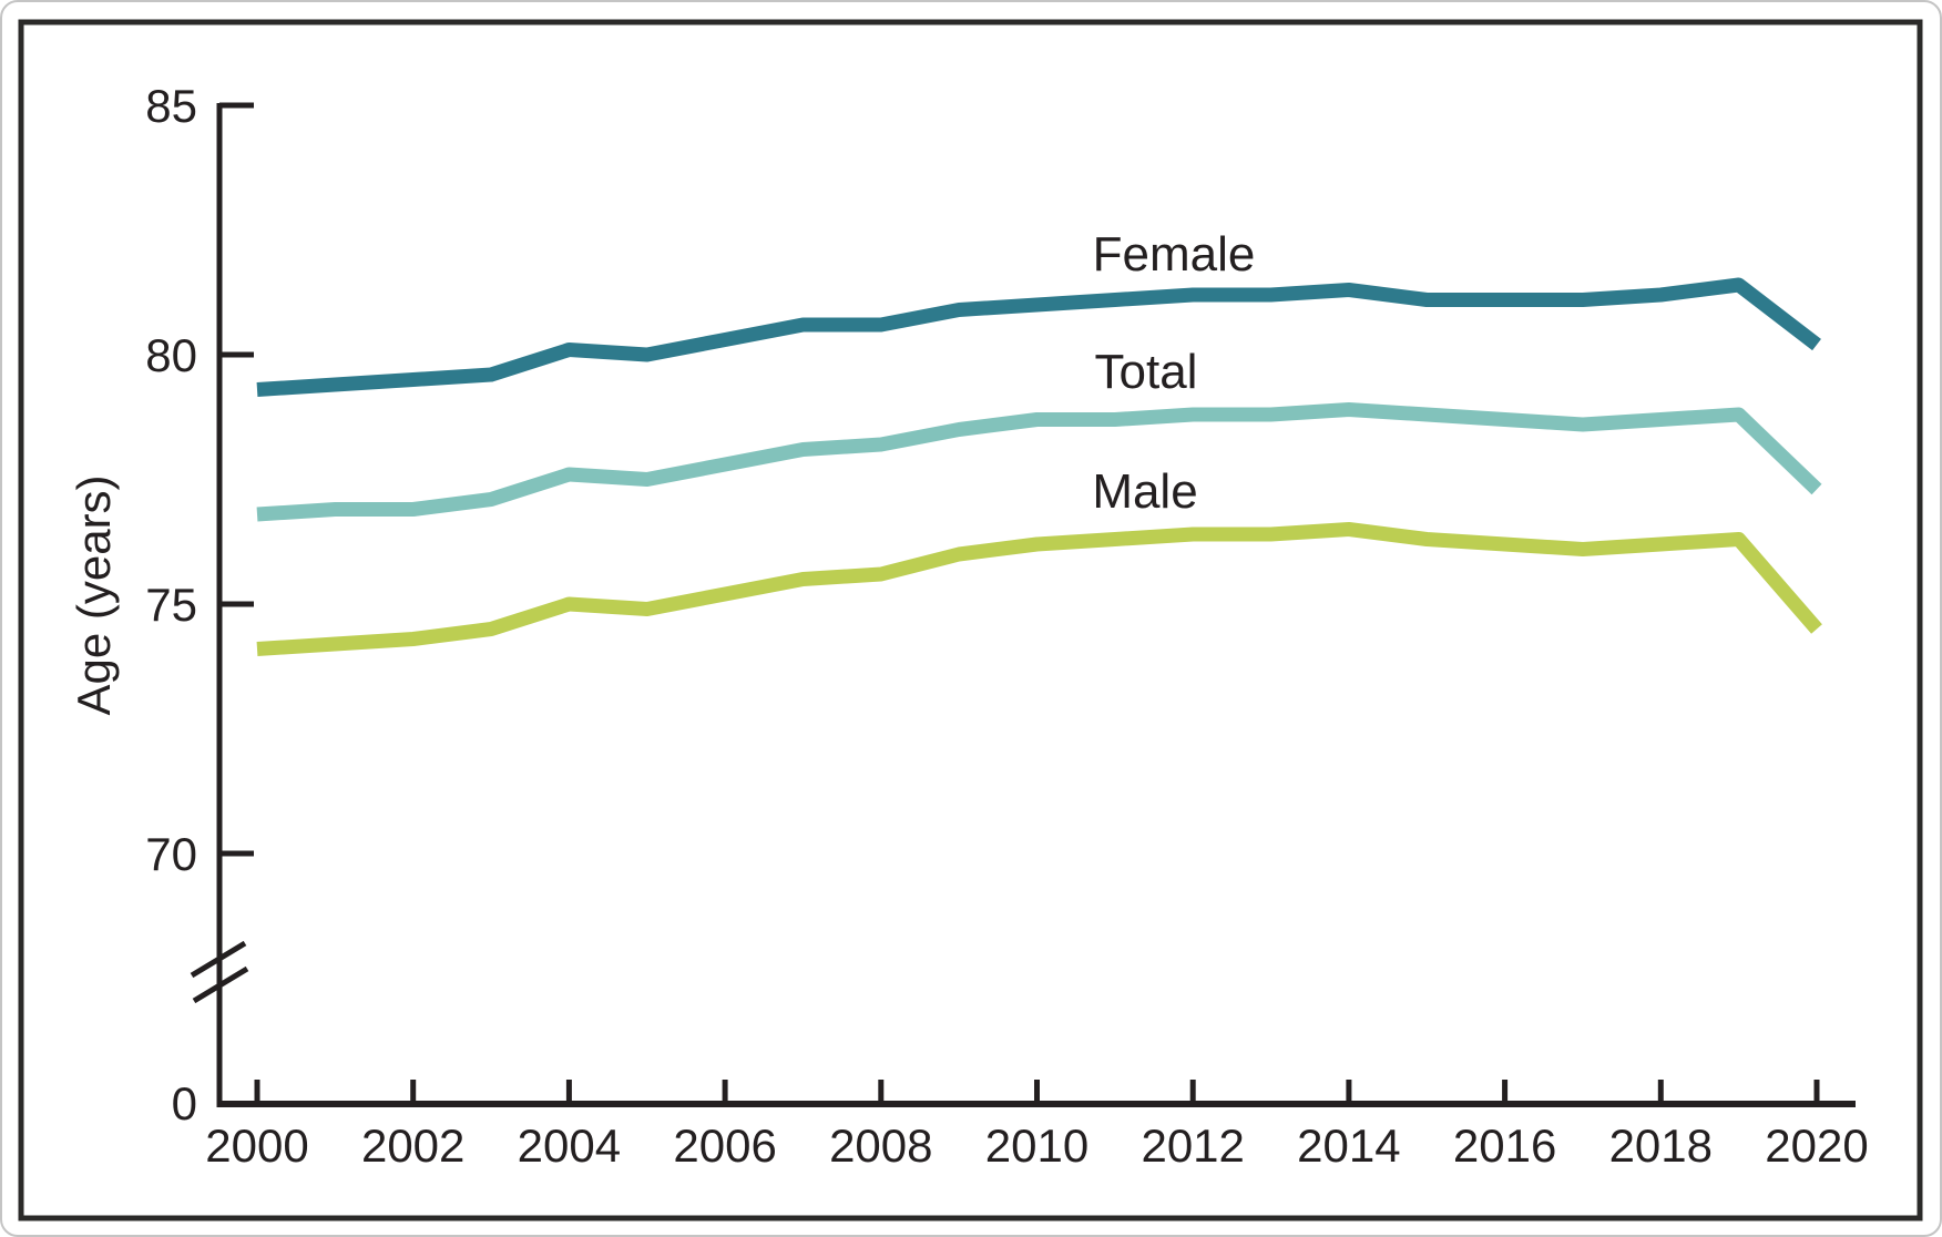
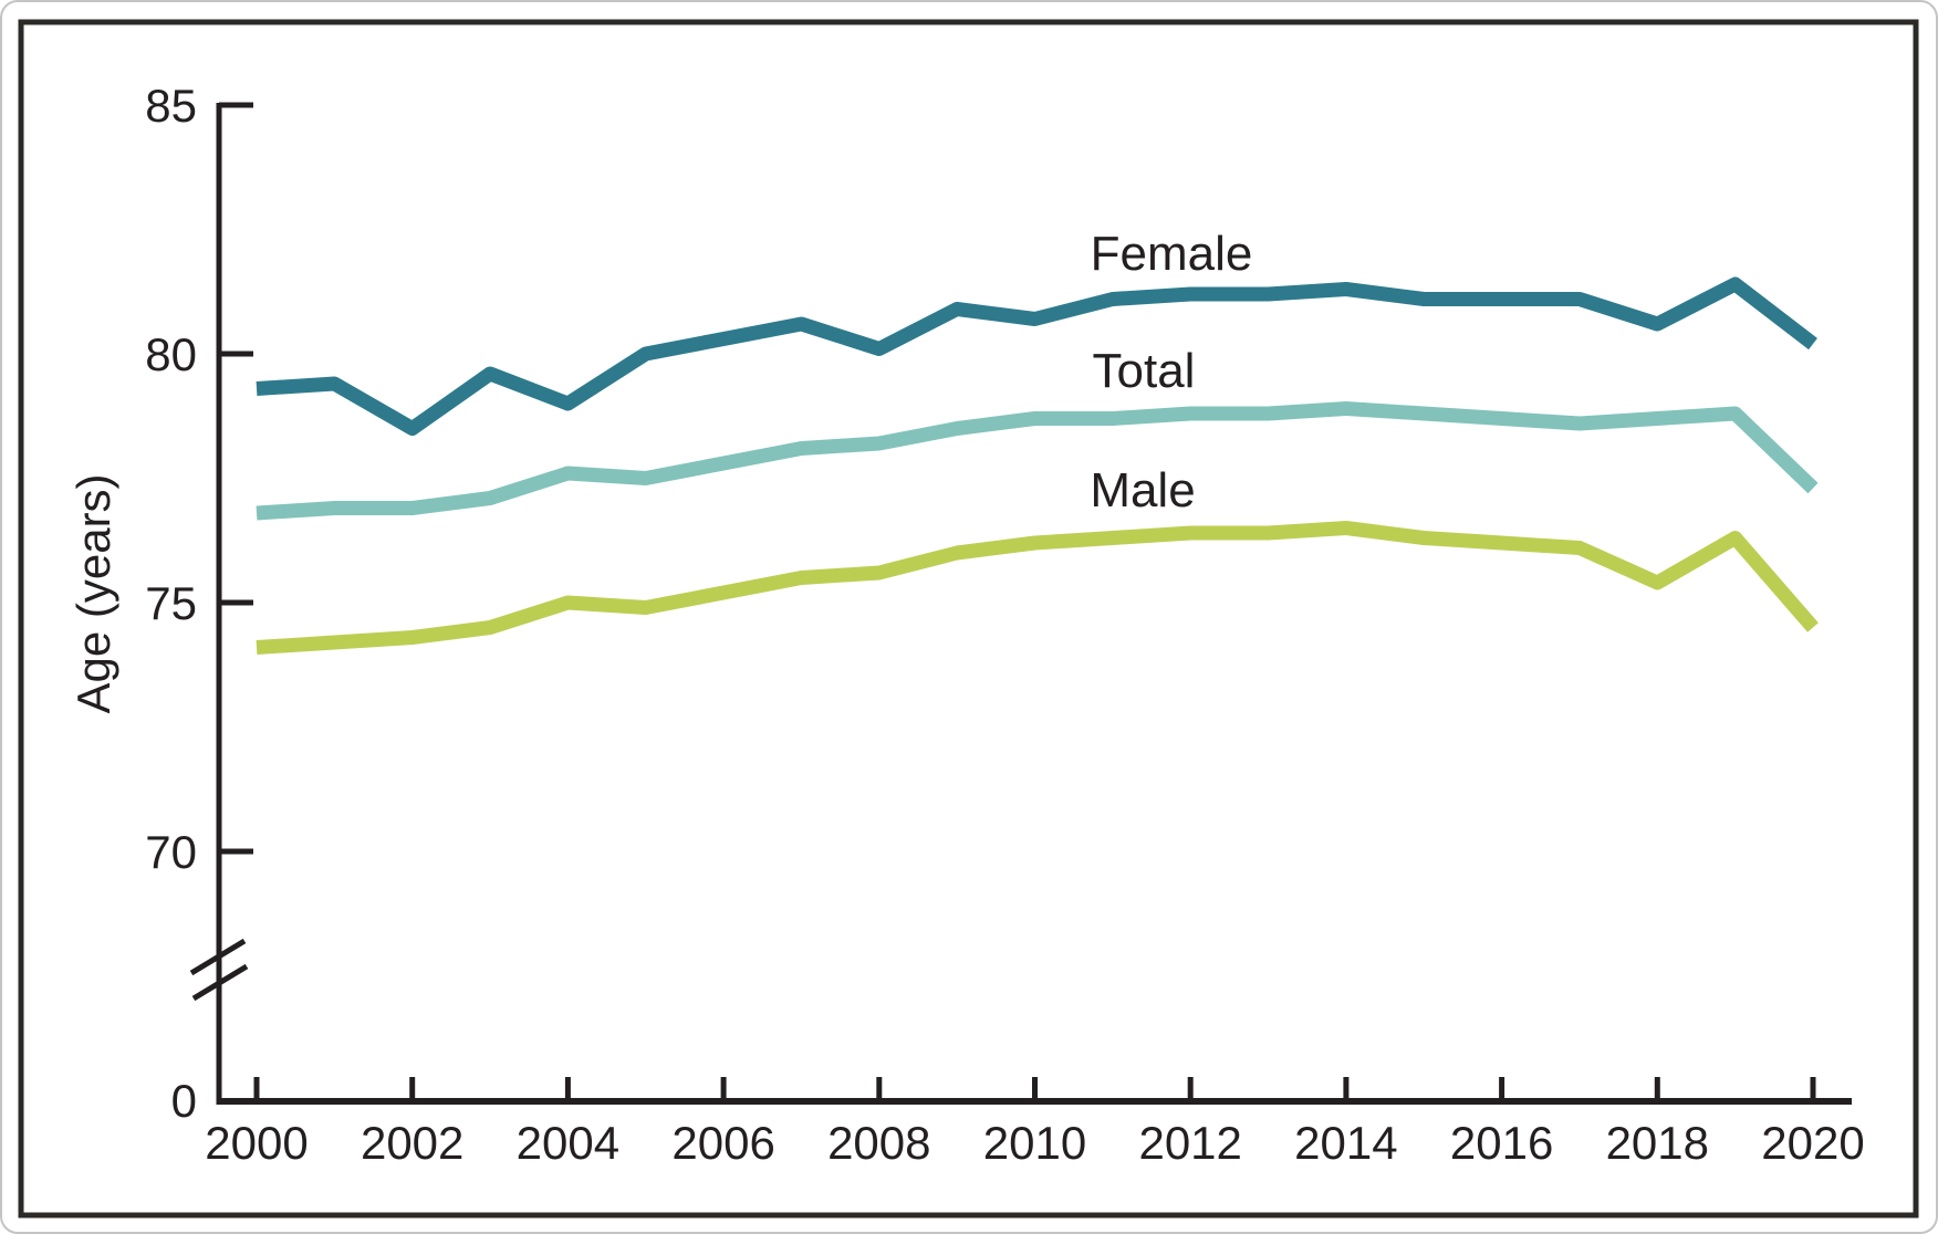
Female/2002: 79.5 -> 78.5
Female/2004: 80.1 -> 79.0
Female/2008: 80.6 -> 80.1
Female/2010: 81.0 -> 80.7
Female/2018: 81.2 -> 80.6
Male/2018: 76.2 -> 75.4
